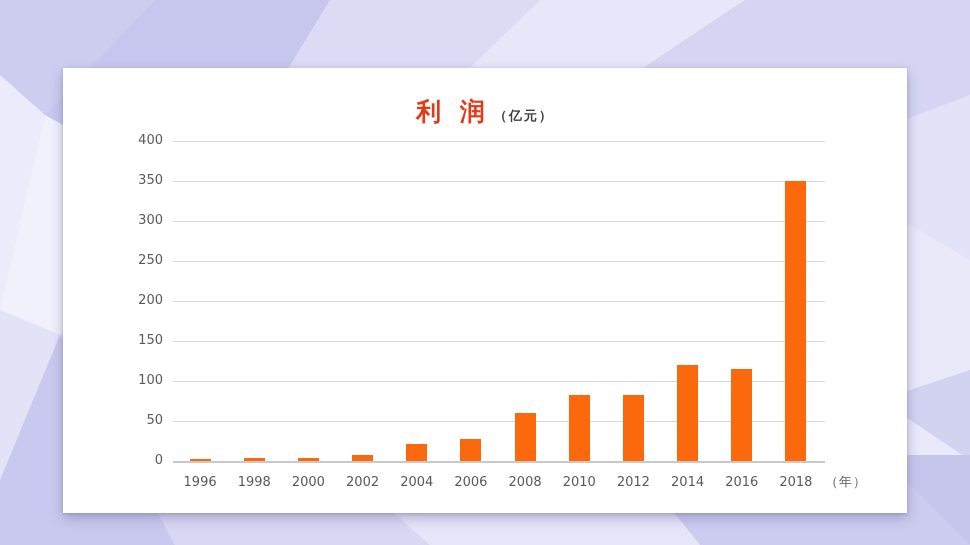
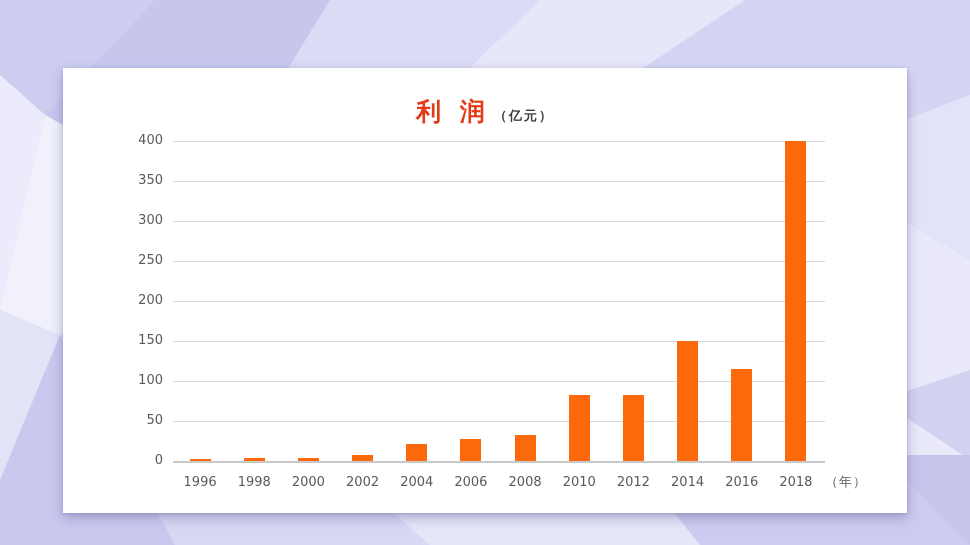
2008: 60 -> 30
2014: 120 -> 150
2018: 350 -> 400
